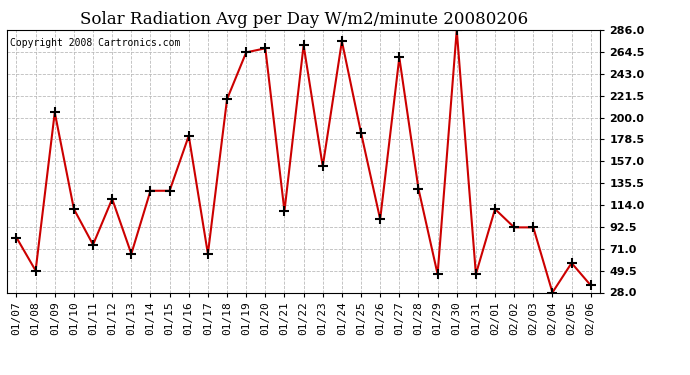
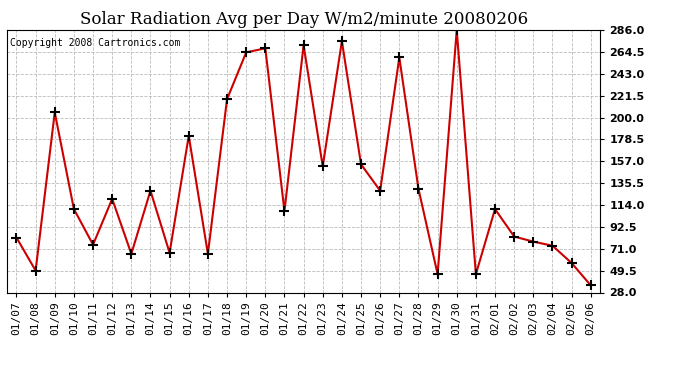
01/15: 128 -> 67
01/25: 185 -> 154
01/26: 100 -> 128
02/02: 92 -> 83
02/03: 92 -> 78
02/04: 28 -> 74
